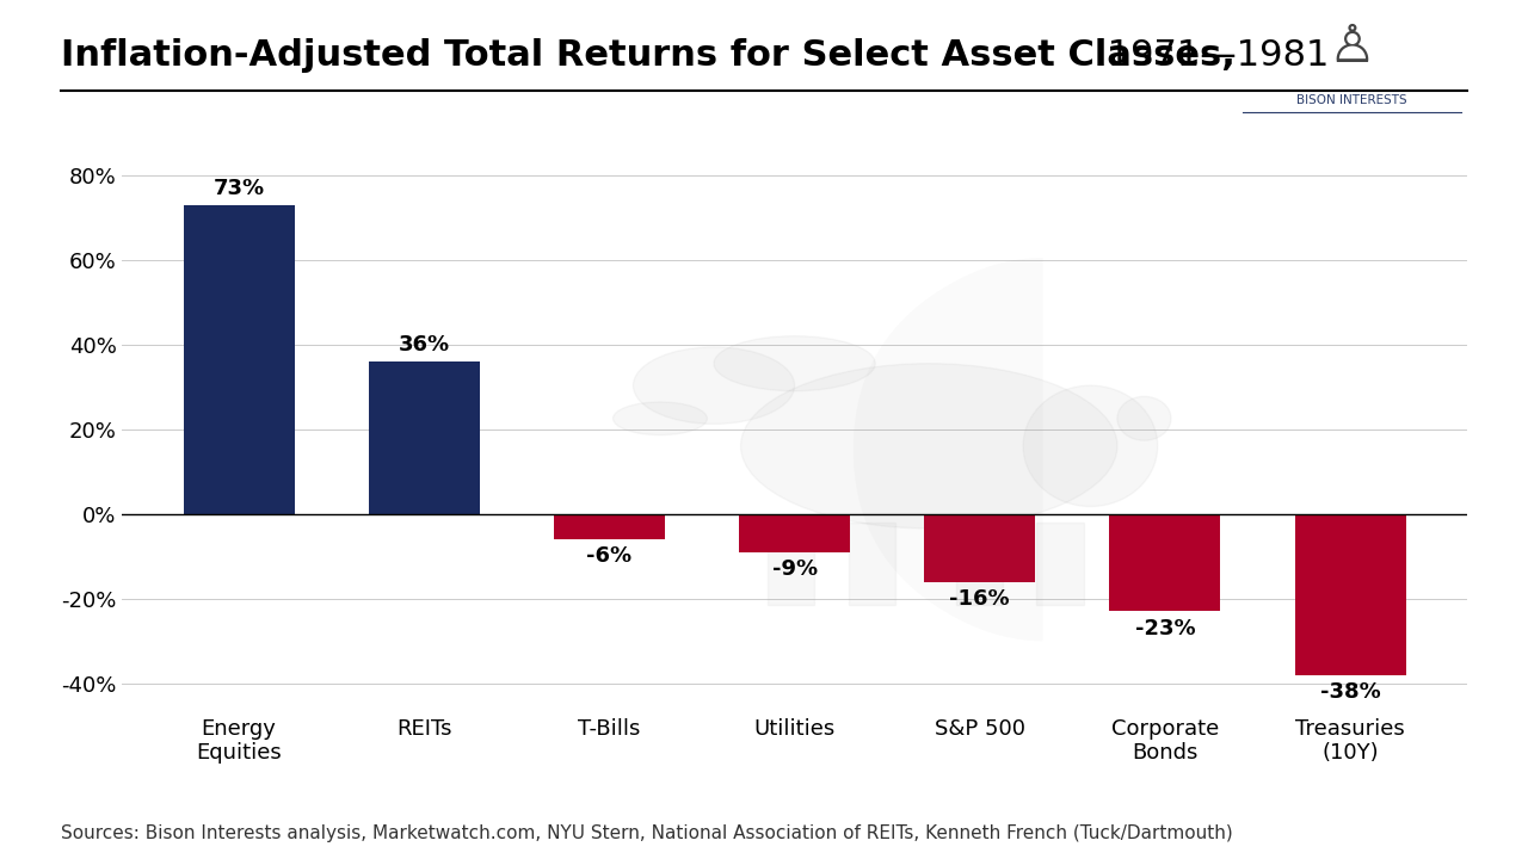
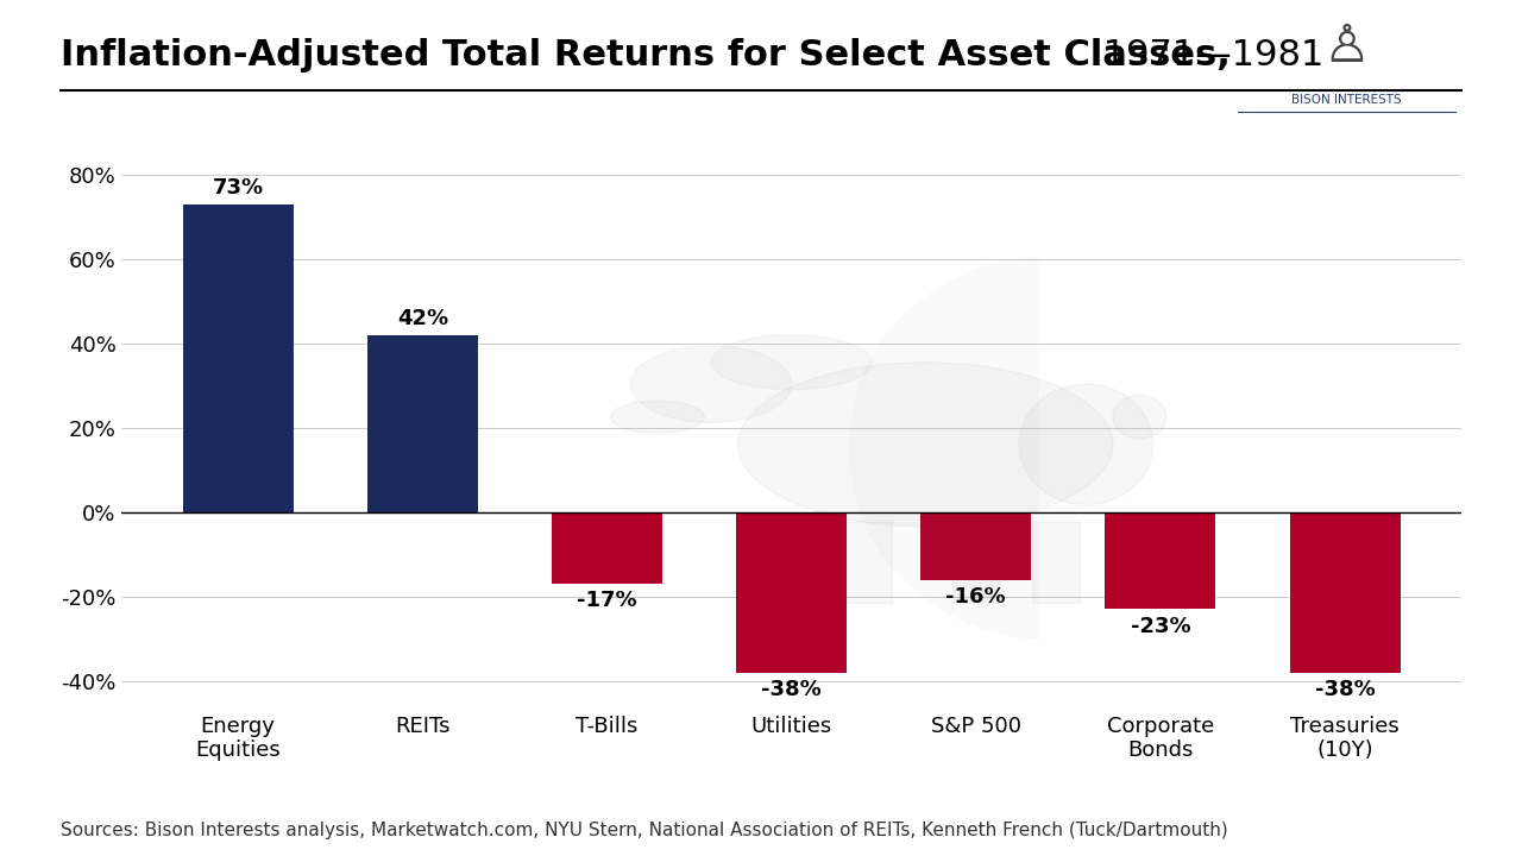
REITs: 36% -> 42%
T-Bills: -6% -> -17%
Utilities: -9% -> -38%
